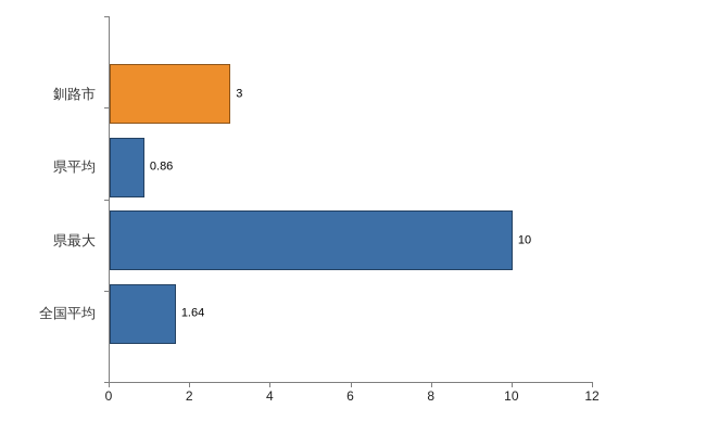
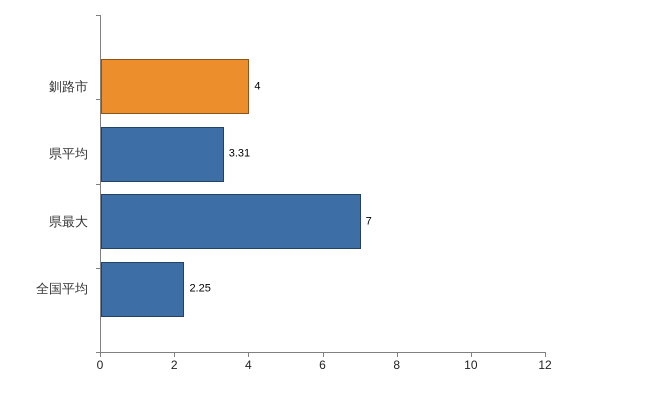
釧路市: 3 -> 4
県平均: 0.86 -> 3.31
県最大: 10 -> 7
全国平均: 1.64 -> 2.25
